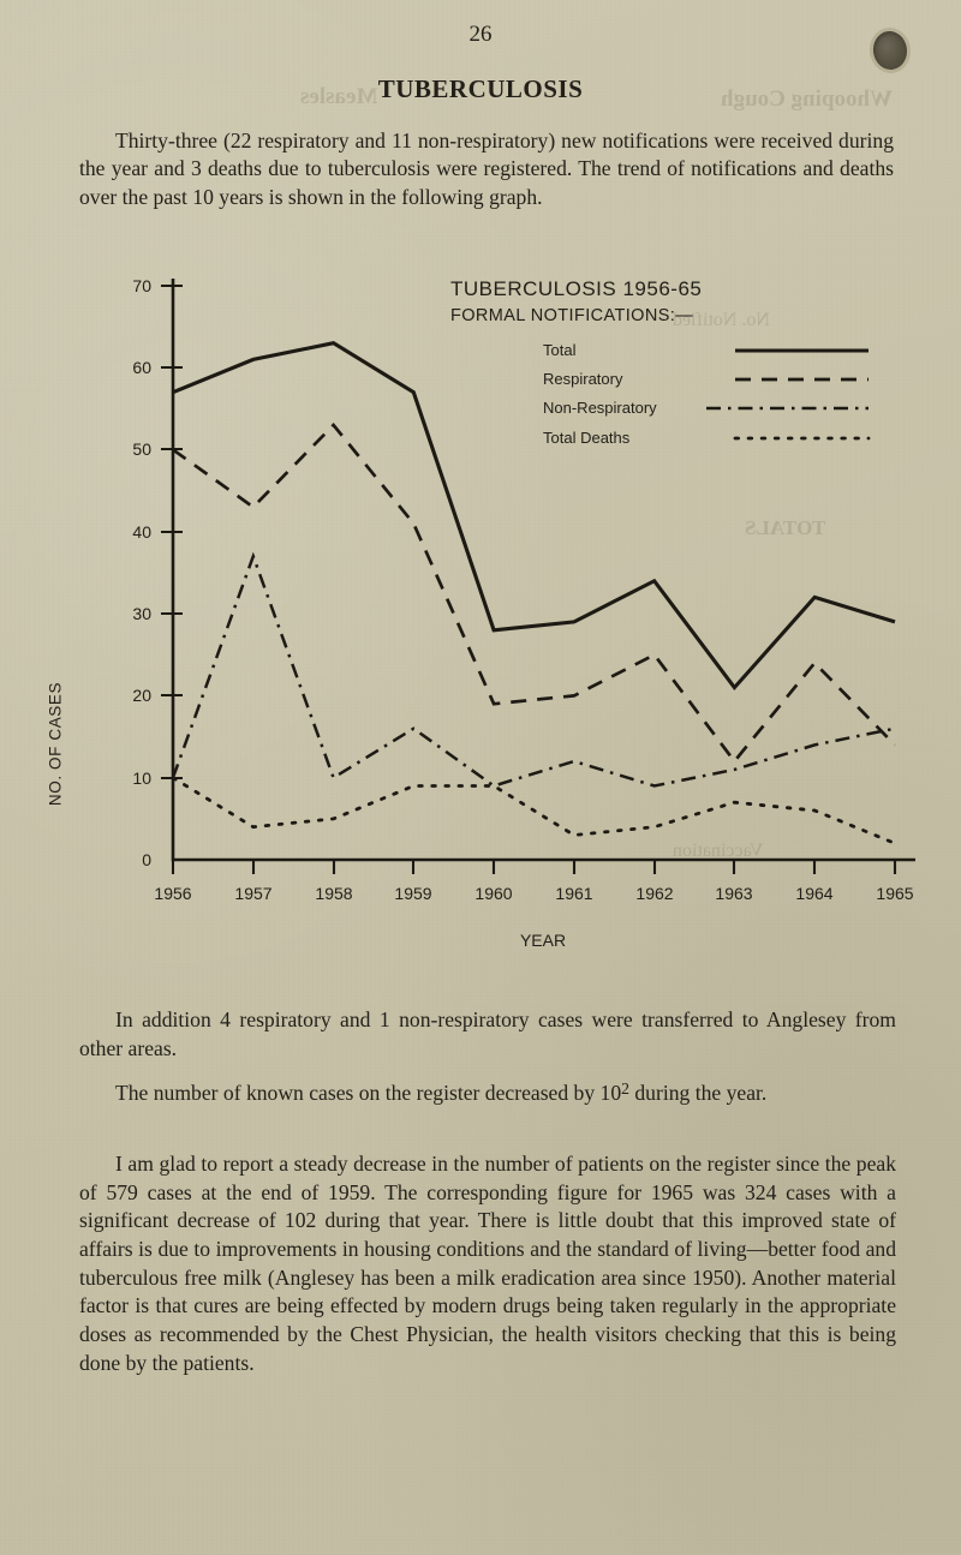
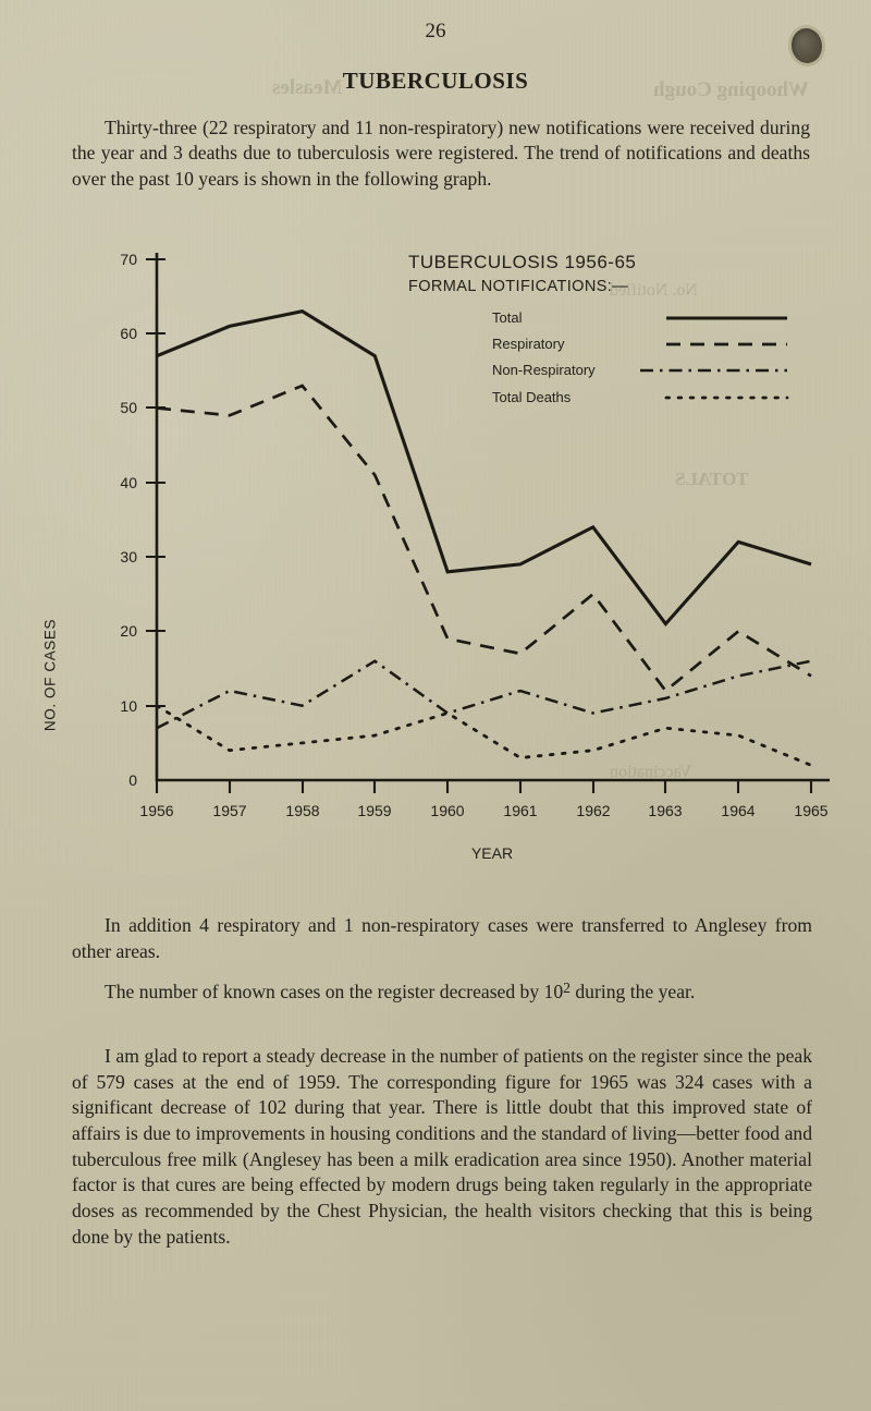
Non-Respiratory/1956: 10 -> 7
Respiratory/1957: 43 -> 49
Non-Respiratory/1957: 37 -> 12
Total Deaths/1959: 9 -> 6
Respiratory/1961: 20 -> 17
Respiratory/1964: 24 -> 20
